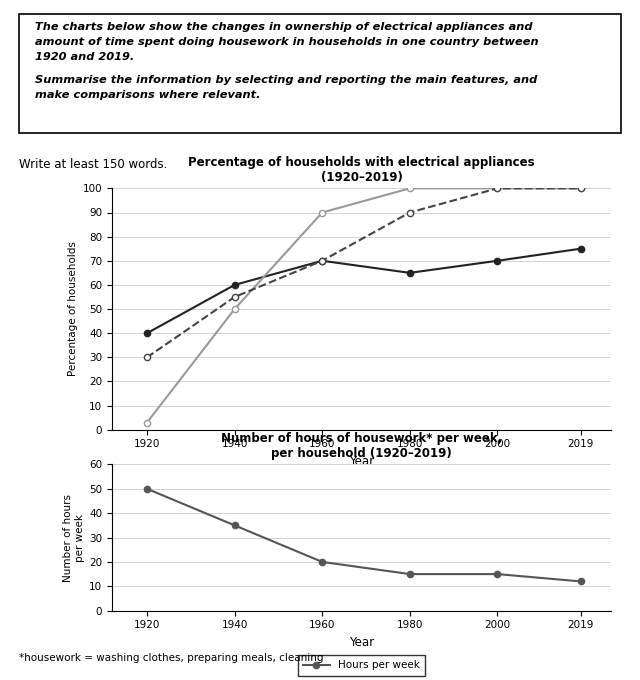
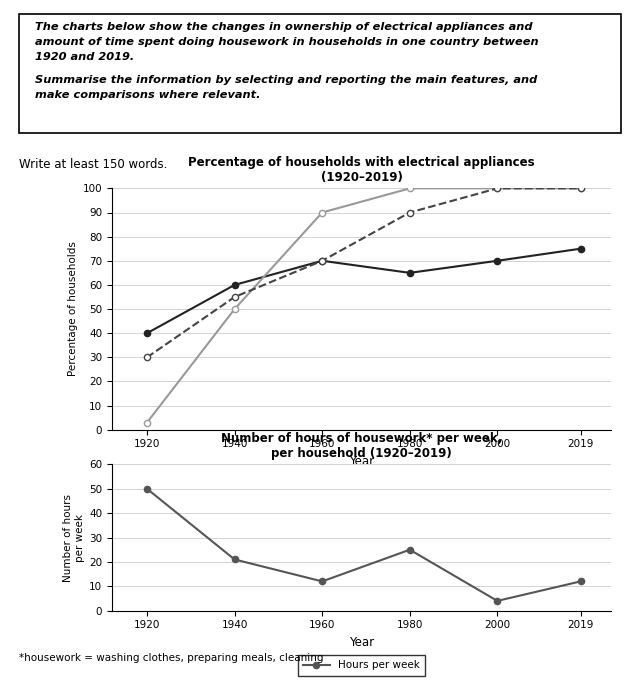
1940: 35 -> 21
1960: 20 -> 12
1980: 15 -> 25
2000: 15 -> 4
